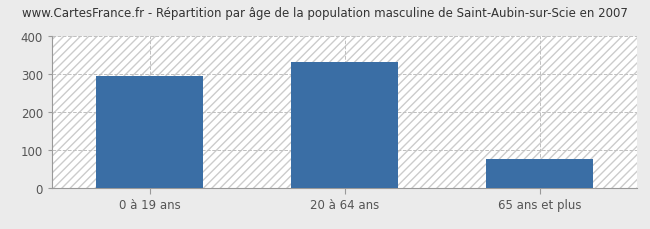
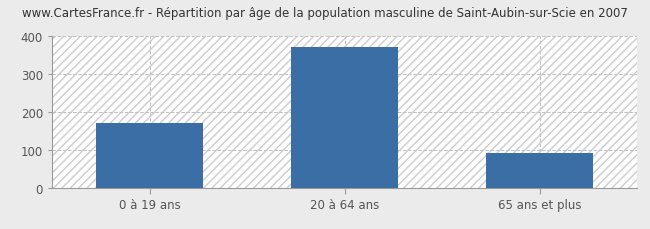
0 à 19 ans: 295 -> 170
20 à 64 ans: 330 -> 370
65 ans et plus: 75 -> 92
